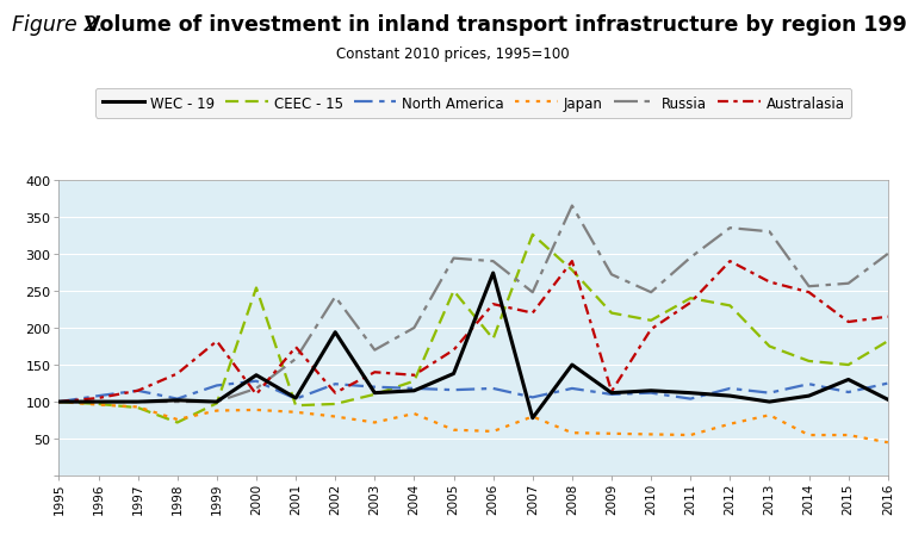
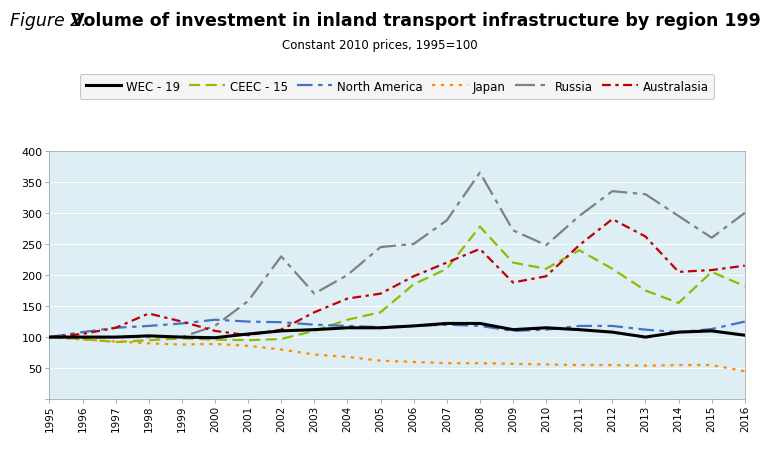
CEEC - 15/1998: 72 -> 95
North America/1998: 104 -> 118
Japan/1998: 76 -> 90
Australasia/1999: 182 -> 125
WEC - 19/2000: 136 -> 99
CEEC - 15/2000: 254 -> 96
North America/2001: 104 -> 125
Australasia/2001: 174 -> 103
WEC - 19/2002: 194 -> 110
Russia/2002: 242 -> 230
Japan/2004: 84 -> 68
Australasia/2004: 136 -> 162
WEC - 19/2005: 138 -> 115
CEEC - 15/2005: 250 -> 140
Russia/2005: 294 -> 245
WEC - 19/2006: 274 -> 118
Russia/2006: 290 -> 250
Australasia/2006: 232 -> 198
WEC - 19/2007: 78 -> 122
CEEC - 15/2007: 326 -> 210
North America/2007: 106 -> 120
Japan/2007: 80 -> 58
Russia/2007: 248 -> 288
WEC - 19/2008: 150 -> 122
Australasia/2008: 290 -> 242
Australasia/2009: 114 -> 188
North America/2011: 104 -> 118
Australasia/2011: 234 -> 248
CEEC - 15/2012: 230 -> 210
Japan/2012: 70 -> 55
Japan/2013: 82 -> 54
North America/2014: 124 -> 108
Russia/2014: 256 -> 295
Australasia/2014: 248 -> 205
WEC - 19/2015: 130 -> 110
CEEC - 15/2015: 150 -> 205
